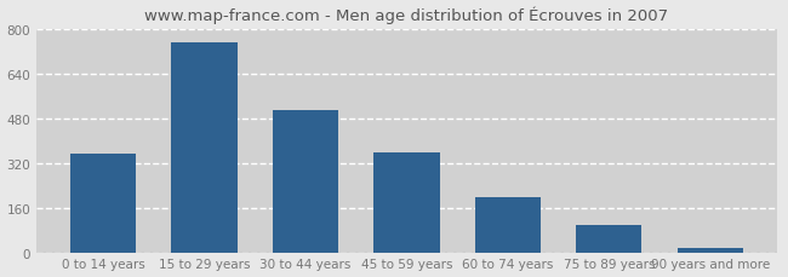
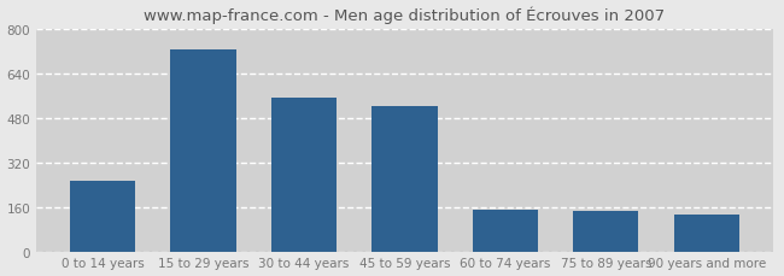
0 to 14 years: 355 -> 255
15 to 29 years: 755 -> 730
30 to 44 years: 510 -> 555
45 to 59 years: 360 -> 525
60 to 74 years: 200 -> 150
75 to 89 years: 100 -> 145
90 years and more: 15 -> 135
